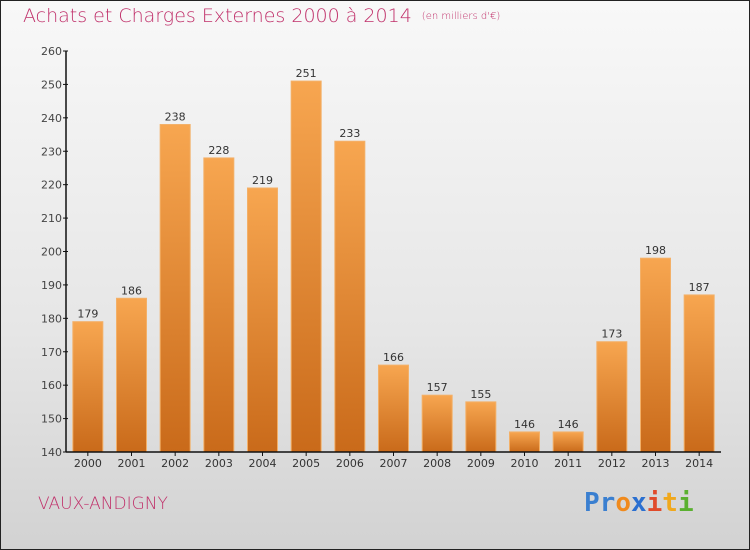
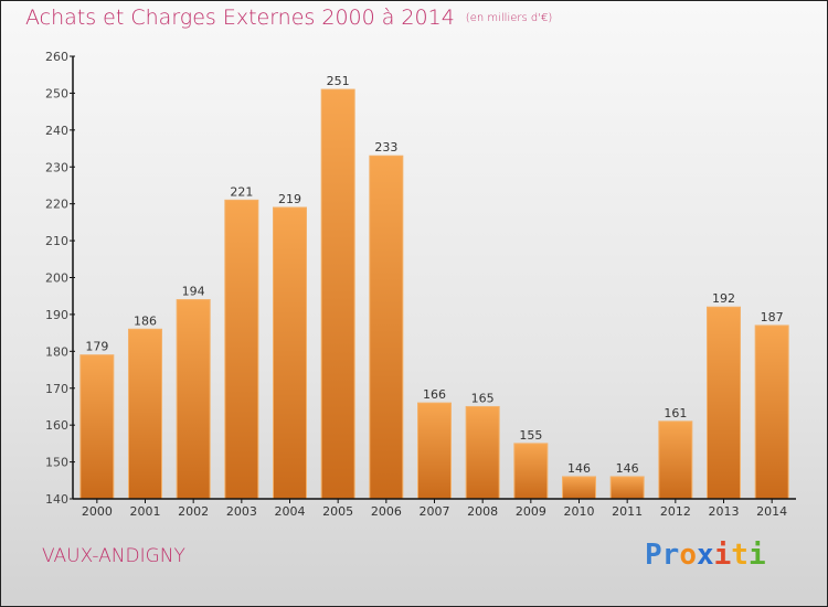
2002: 238 -> 194
2003: 228 -> 221
2008: 157 -> 165
2012: 173 -> 161
2013: 198 -> 192
